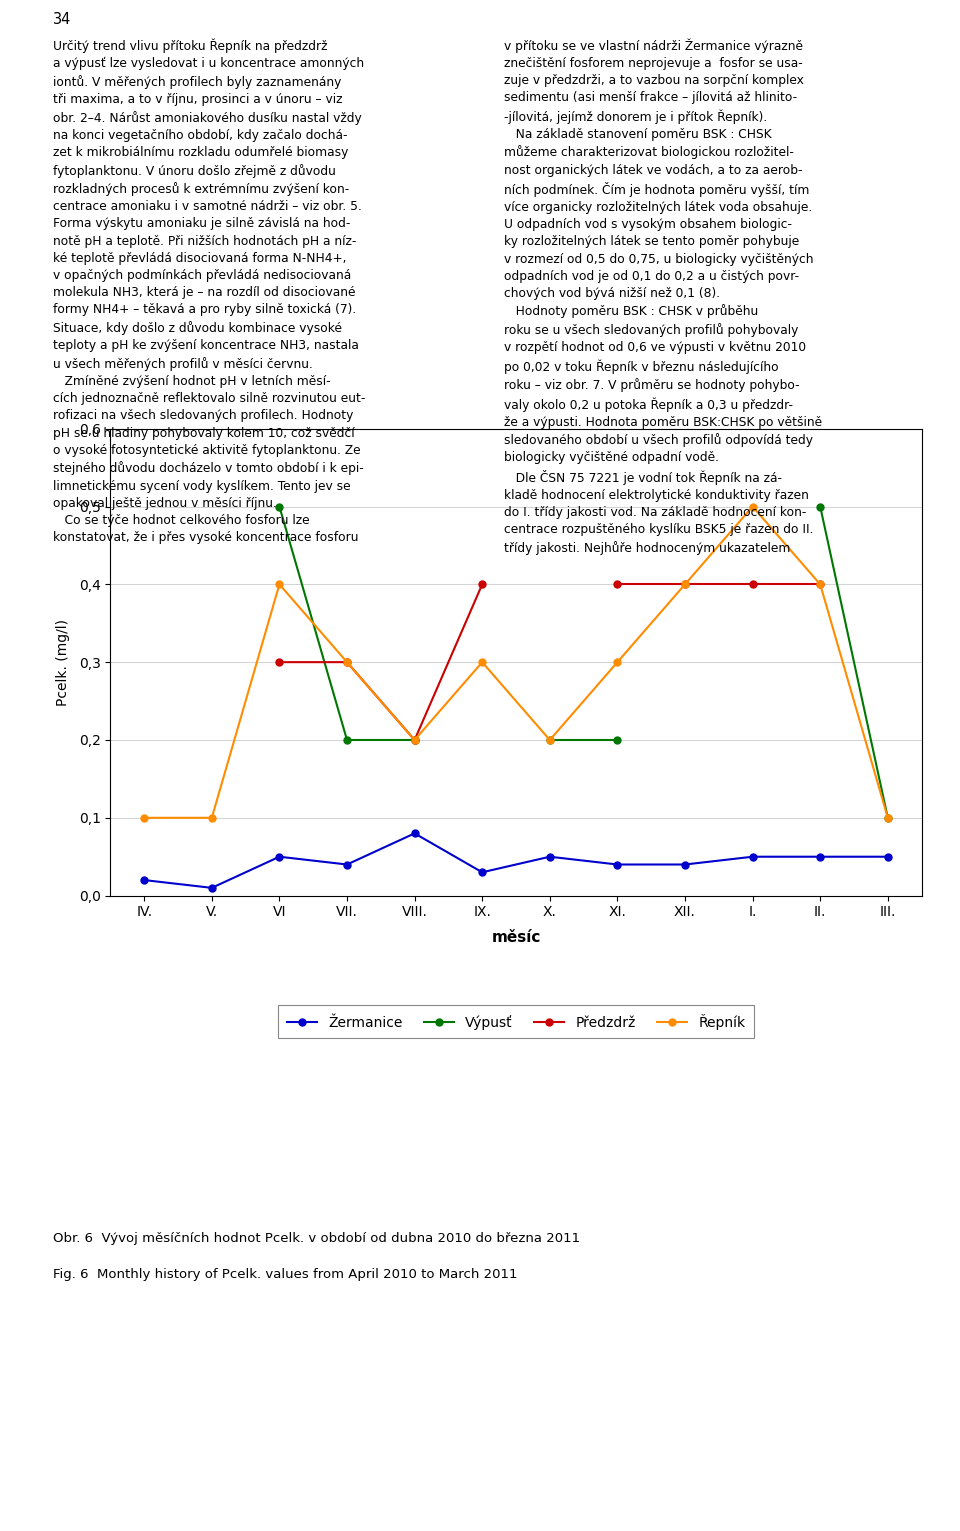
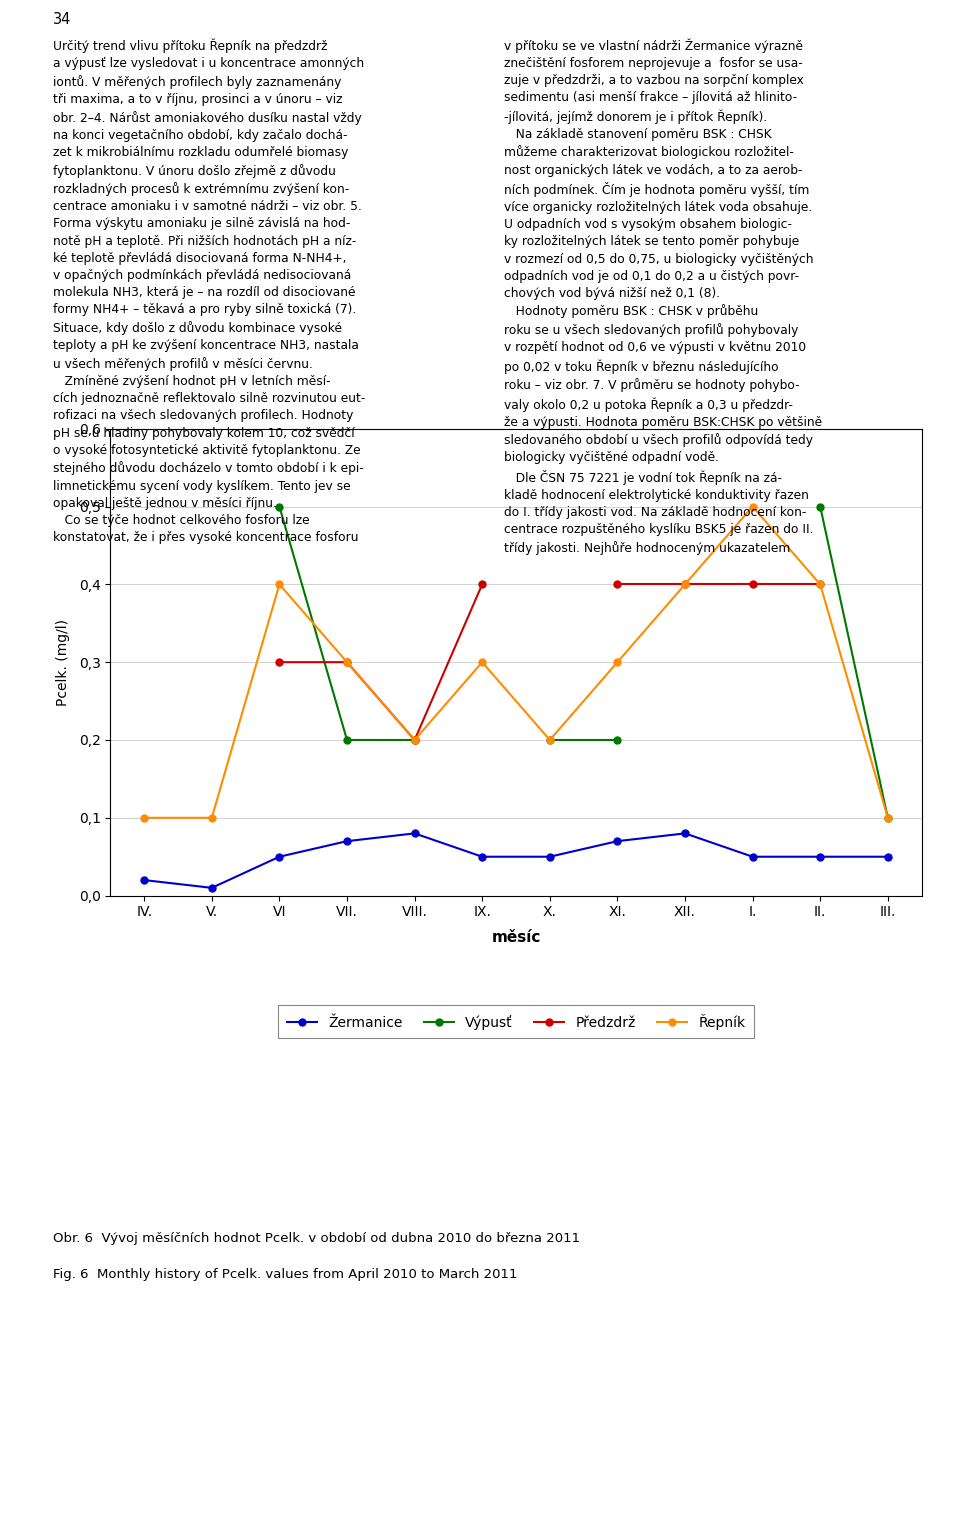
Žermanice/VII.: 0,04 -> 0,07
Žermanice/IX.: 0,03 -> 0,05
Žermanice/XI.: 0,04 -> 0,07
Žermanice/XII.: 0,04 -> 0,08
